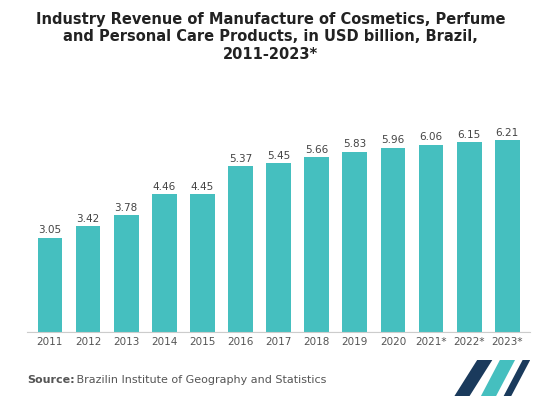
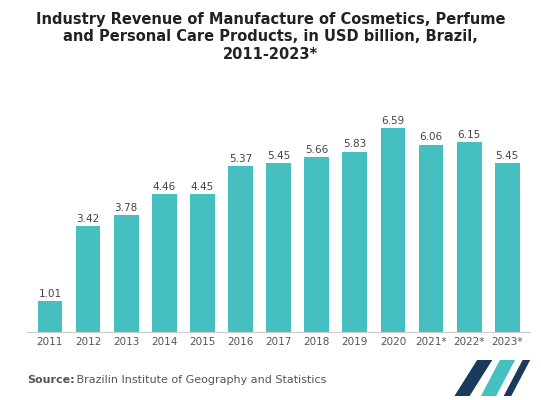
2011: 3.05 -> 1.01
2020: 5.96 -> 6.59
2023*: 6.21 -> 5.45
